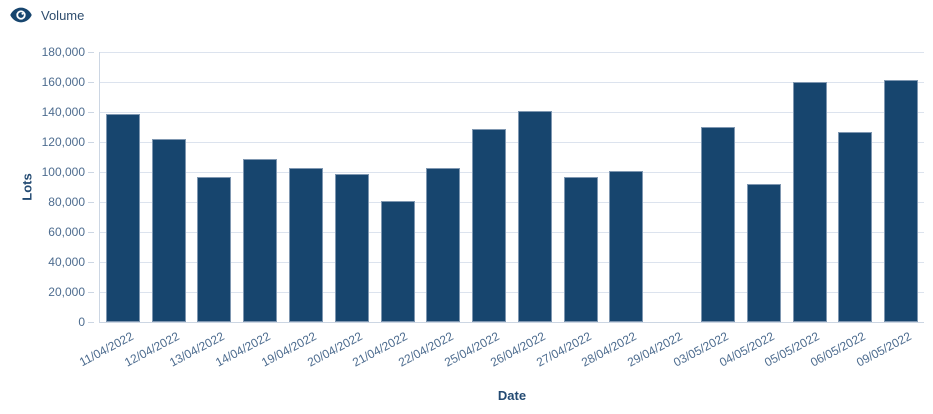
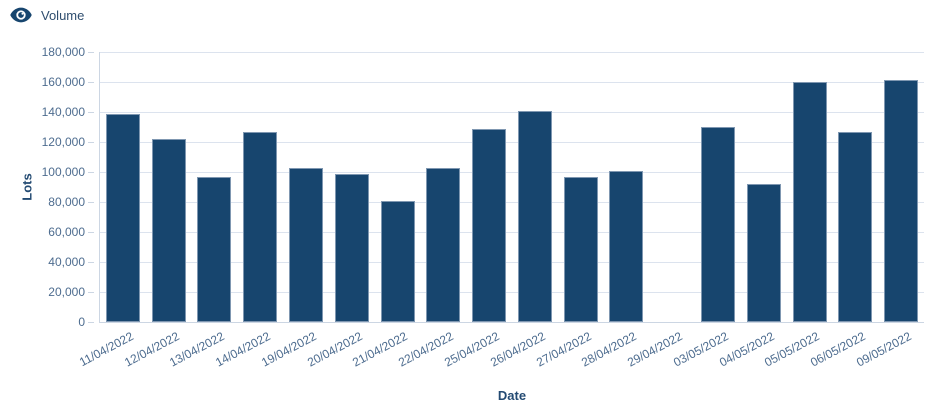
14/04/2022: 109000 -> 126000
